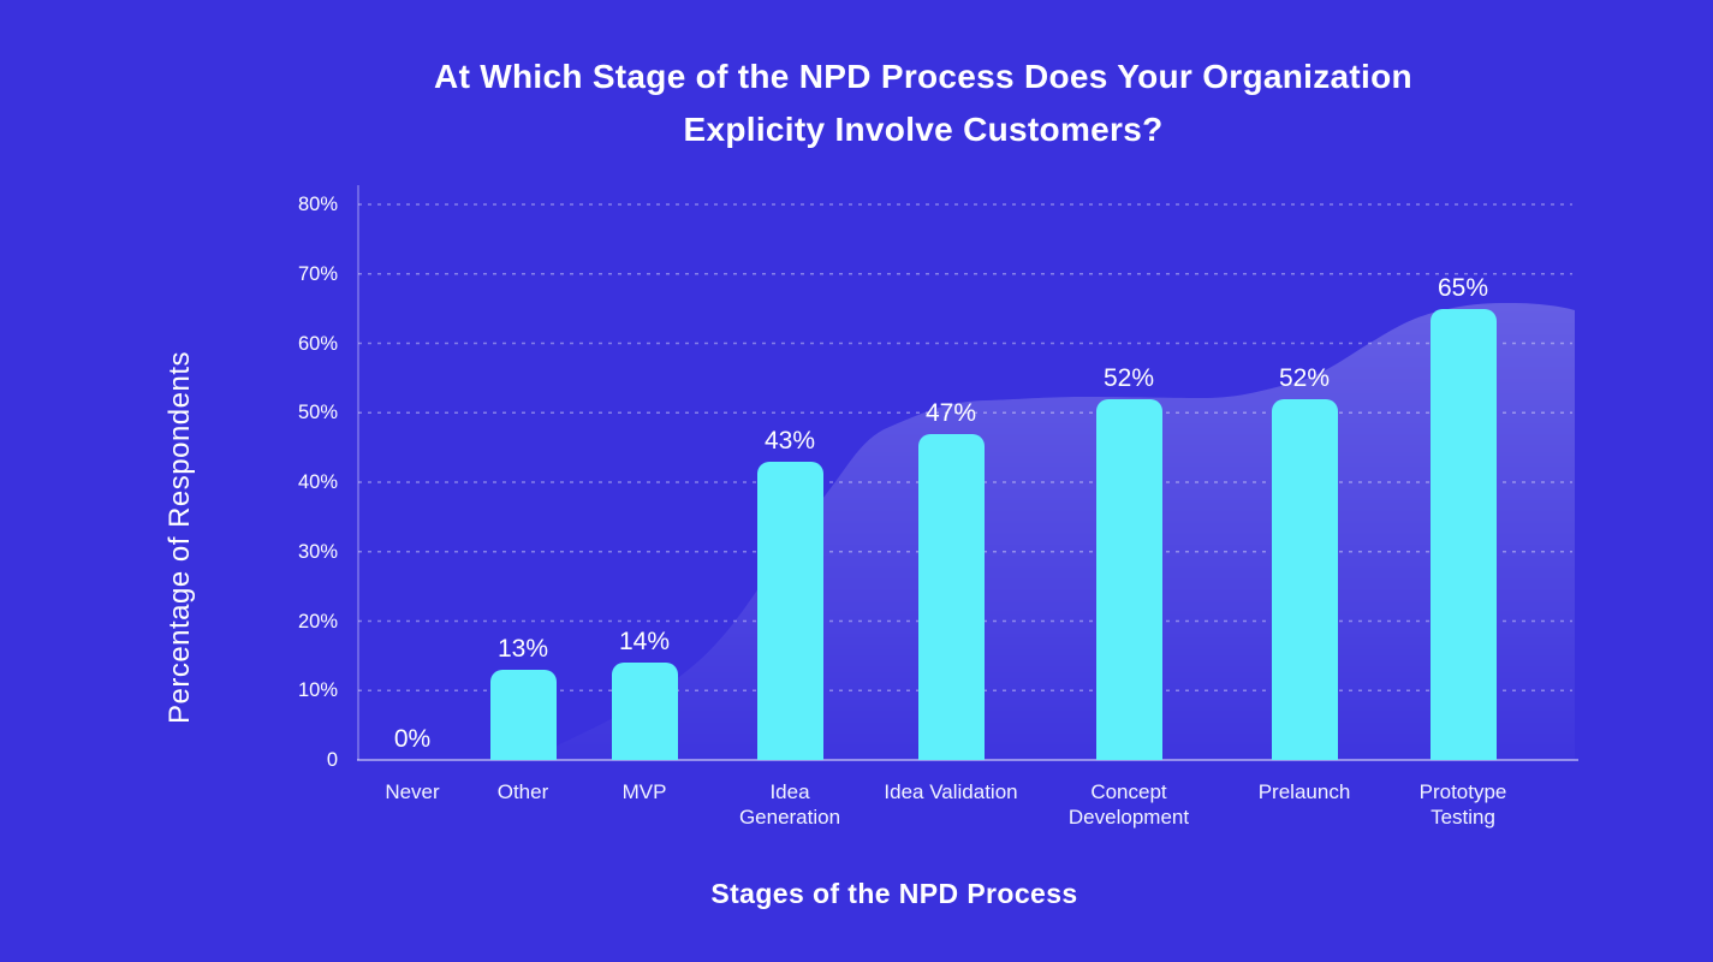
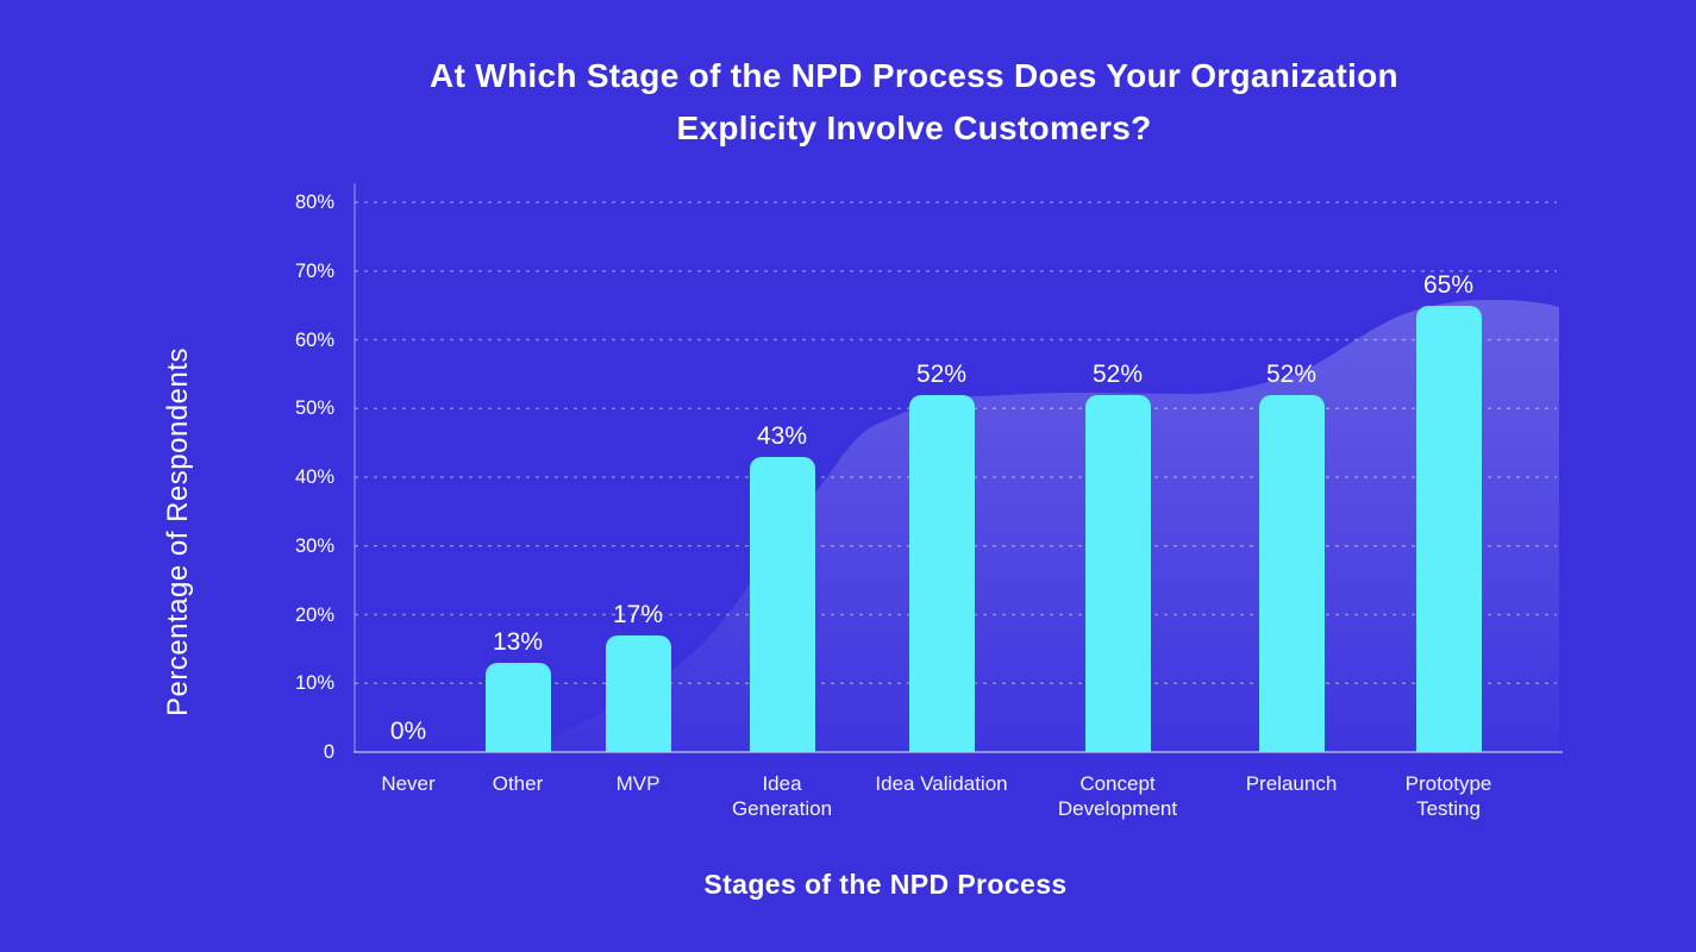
MVP: 14% -> 17%
Idea Validation: 47% -> 52%
